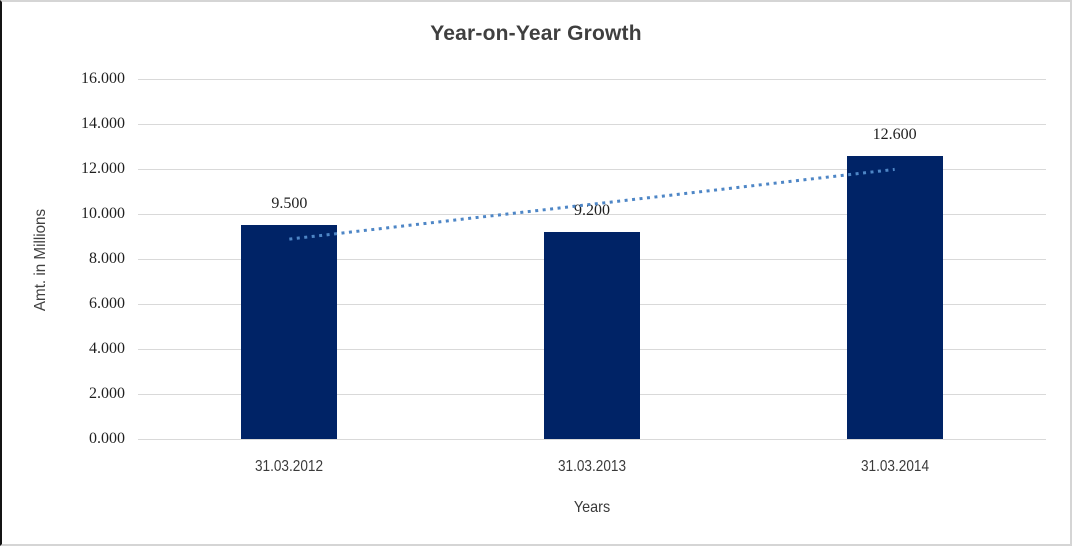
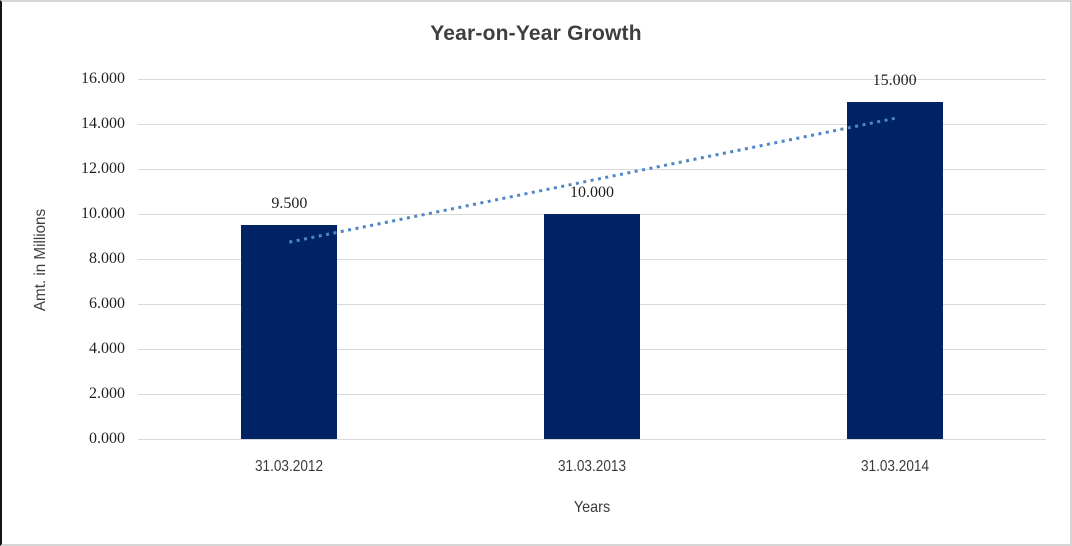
31.03.2013: 9.200 -> 10.000
31.03.2014: 12.600 -> 15.000
